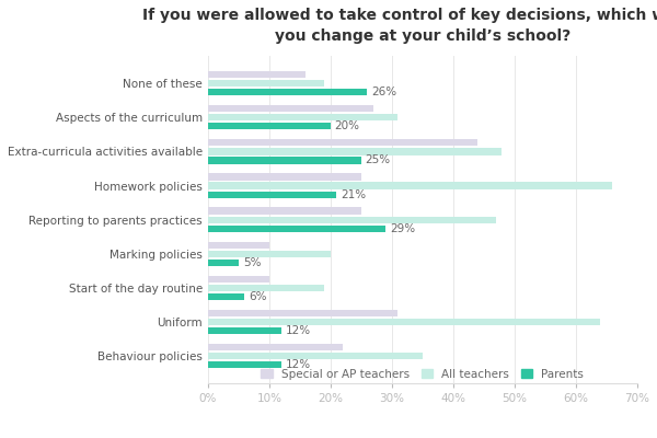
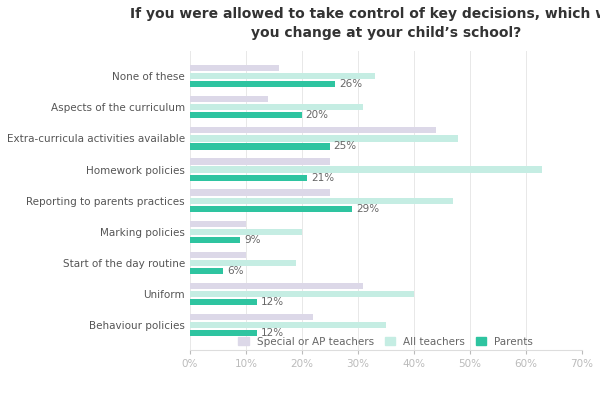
All teachers/None of these: 19% -> 33%
Special or AP teachers/Aspects of the curriculum: 27% -> 14%
All teachers/Homework policies: 66% -> 63%
Parents/Marking policies: 5% -> 9%
All teachers/Uniform: 64% -> 40%
